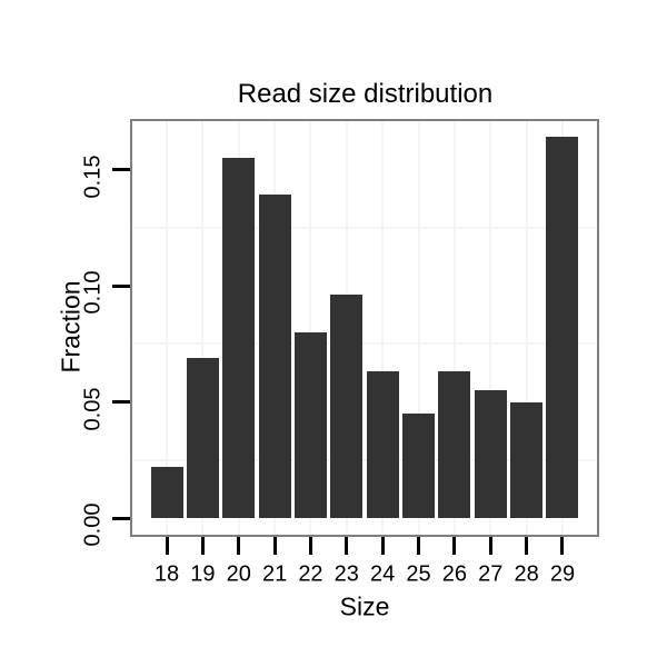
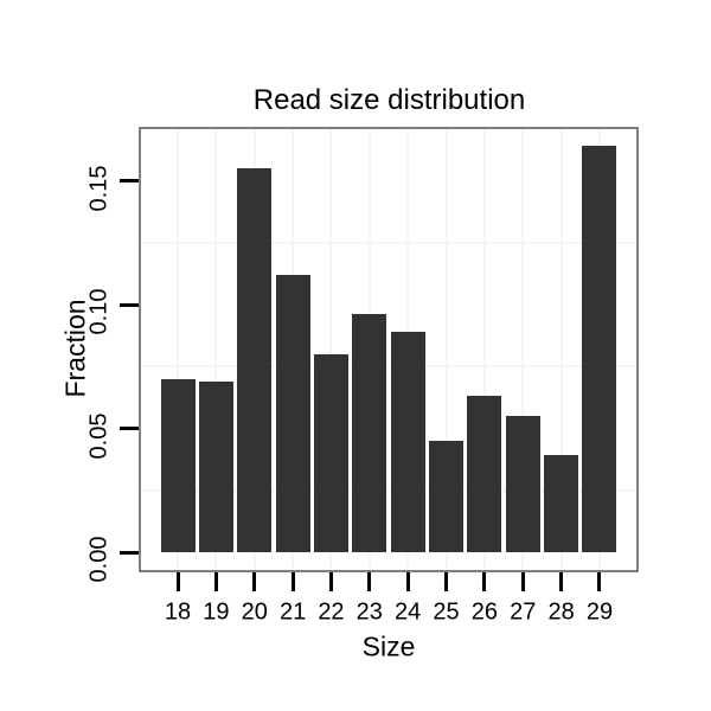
18: 0.022 -> 0.070
21: 0.139 -> 0.112
24: 0.063 -> 0.089
28: 0.050 -> 0.039
